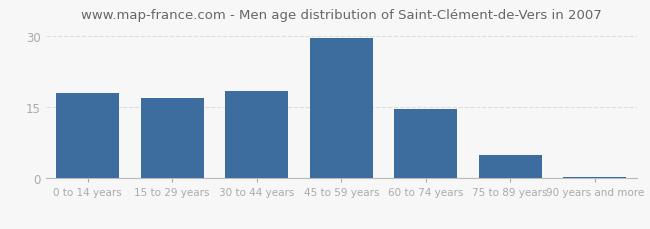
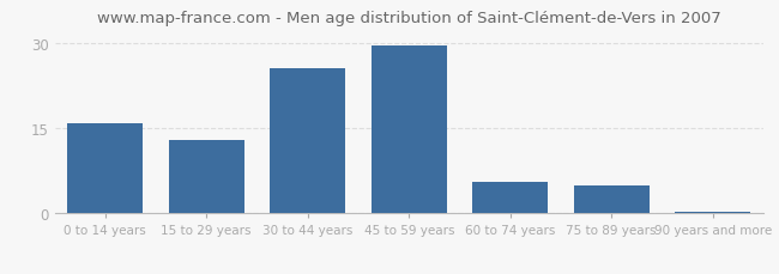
0 to 14 years: 18.0 -> 16.0
15 to 29 years: 17.0 -> 13.0
30 to 44 years: 18.5 -> 25.5
60 to 74 years: 14.7 -> 5.5
